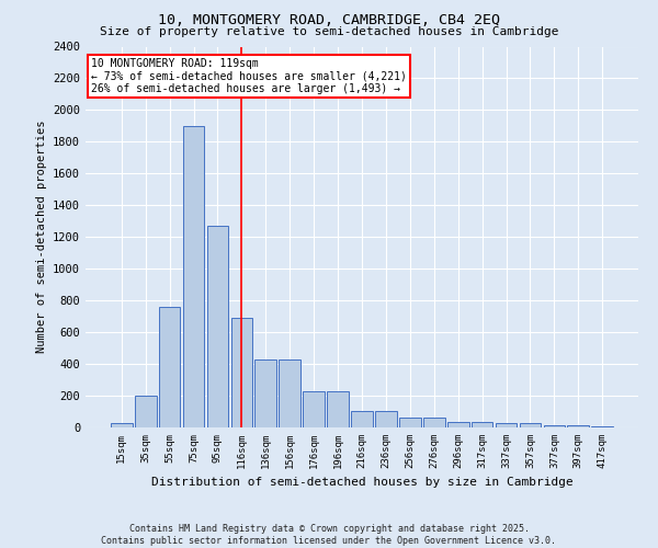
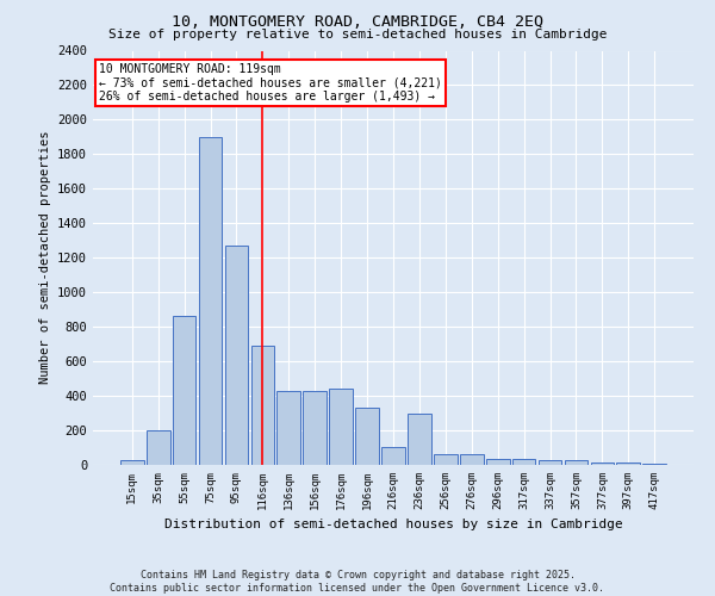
55sqm: 760 -> 860
176sqm: 230 -> 440
196sqm: 230 -> 330
236sqm: 100 -> 300
